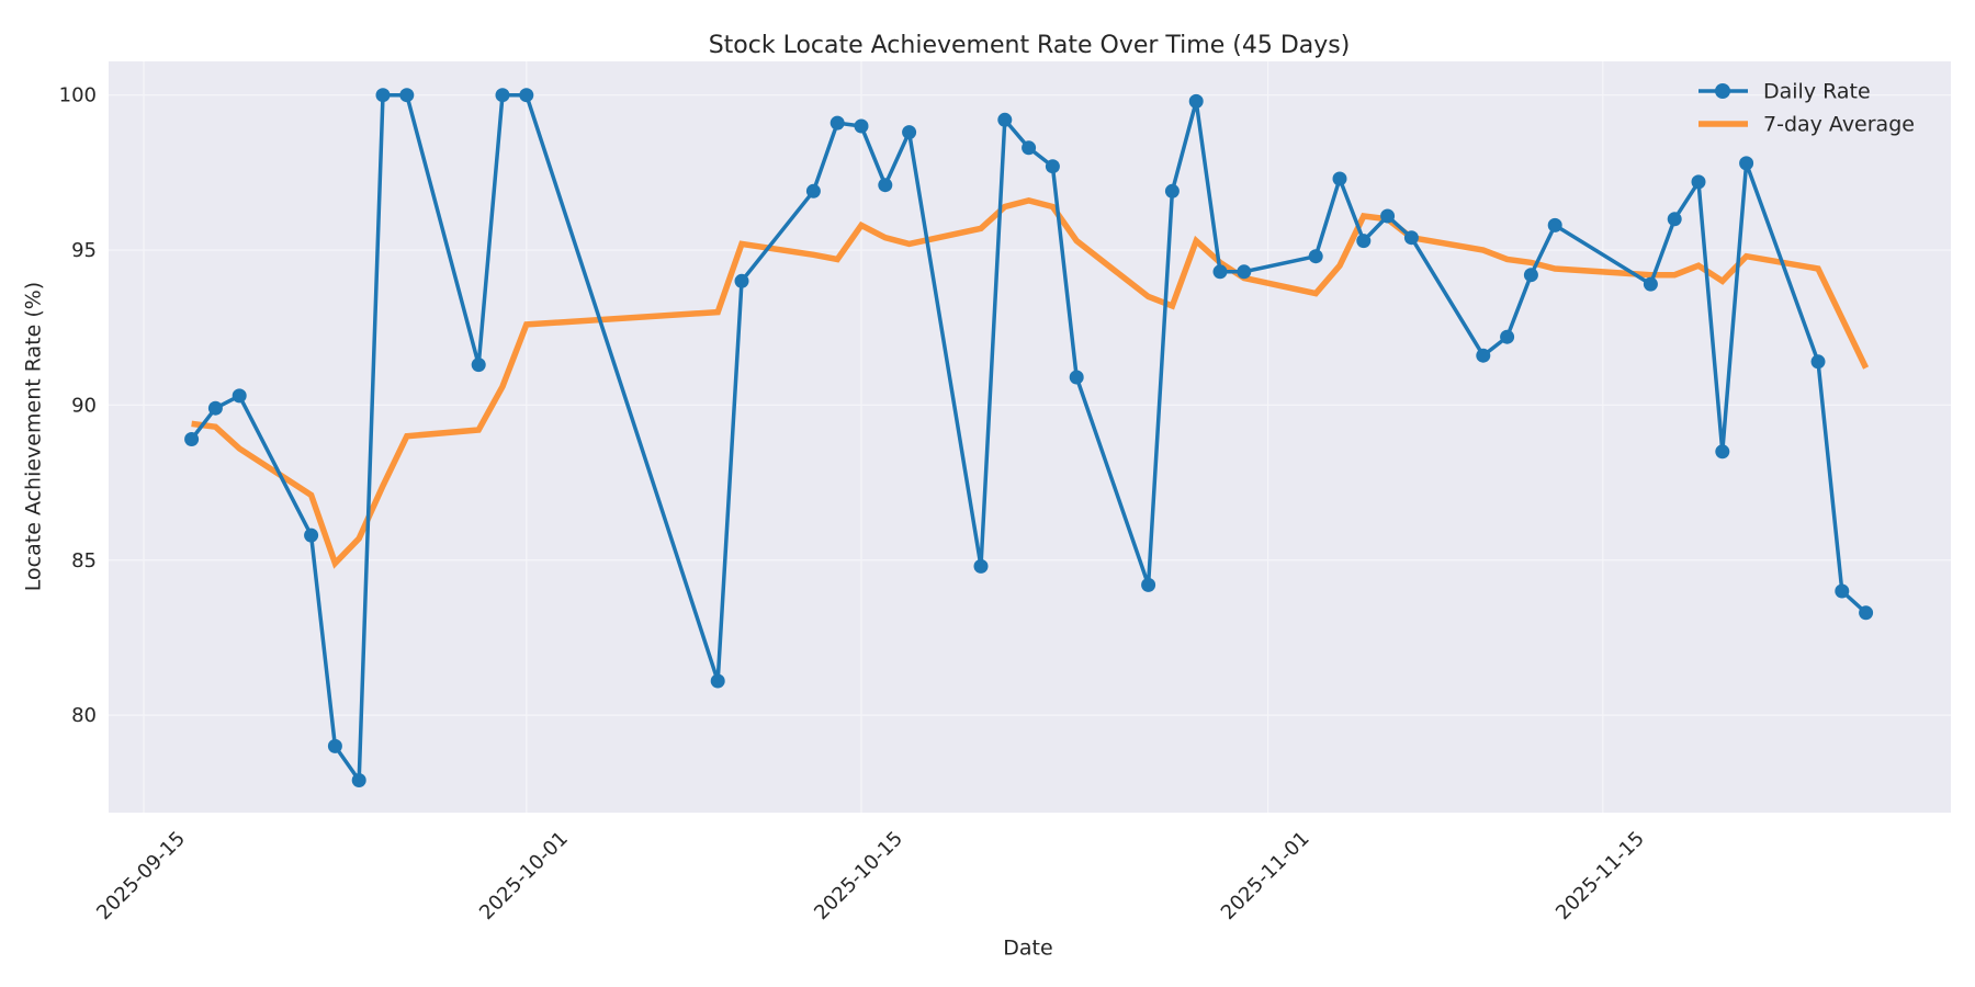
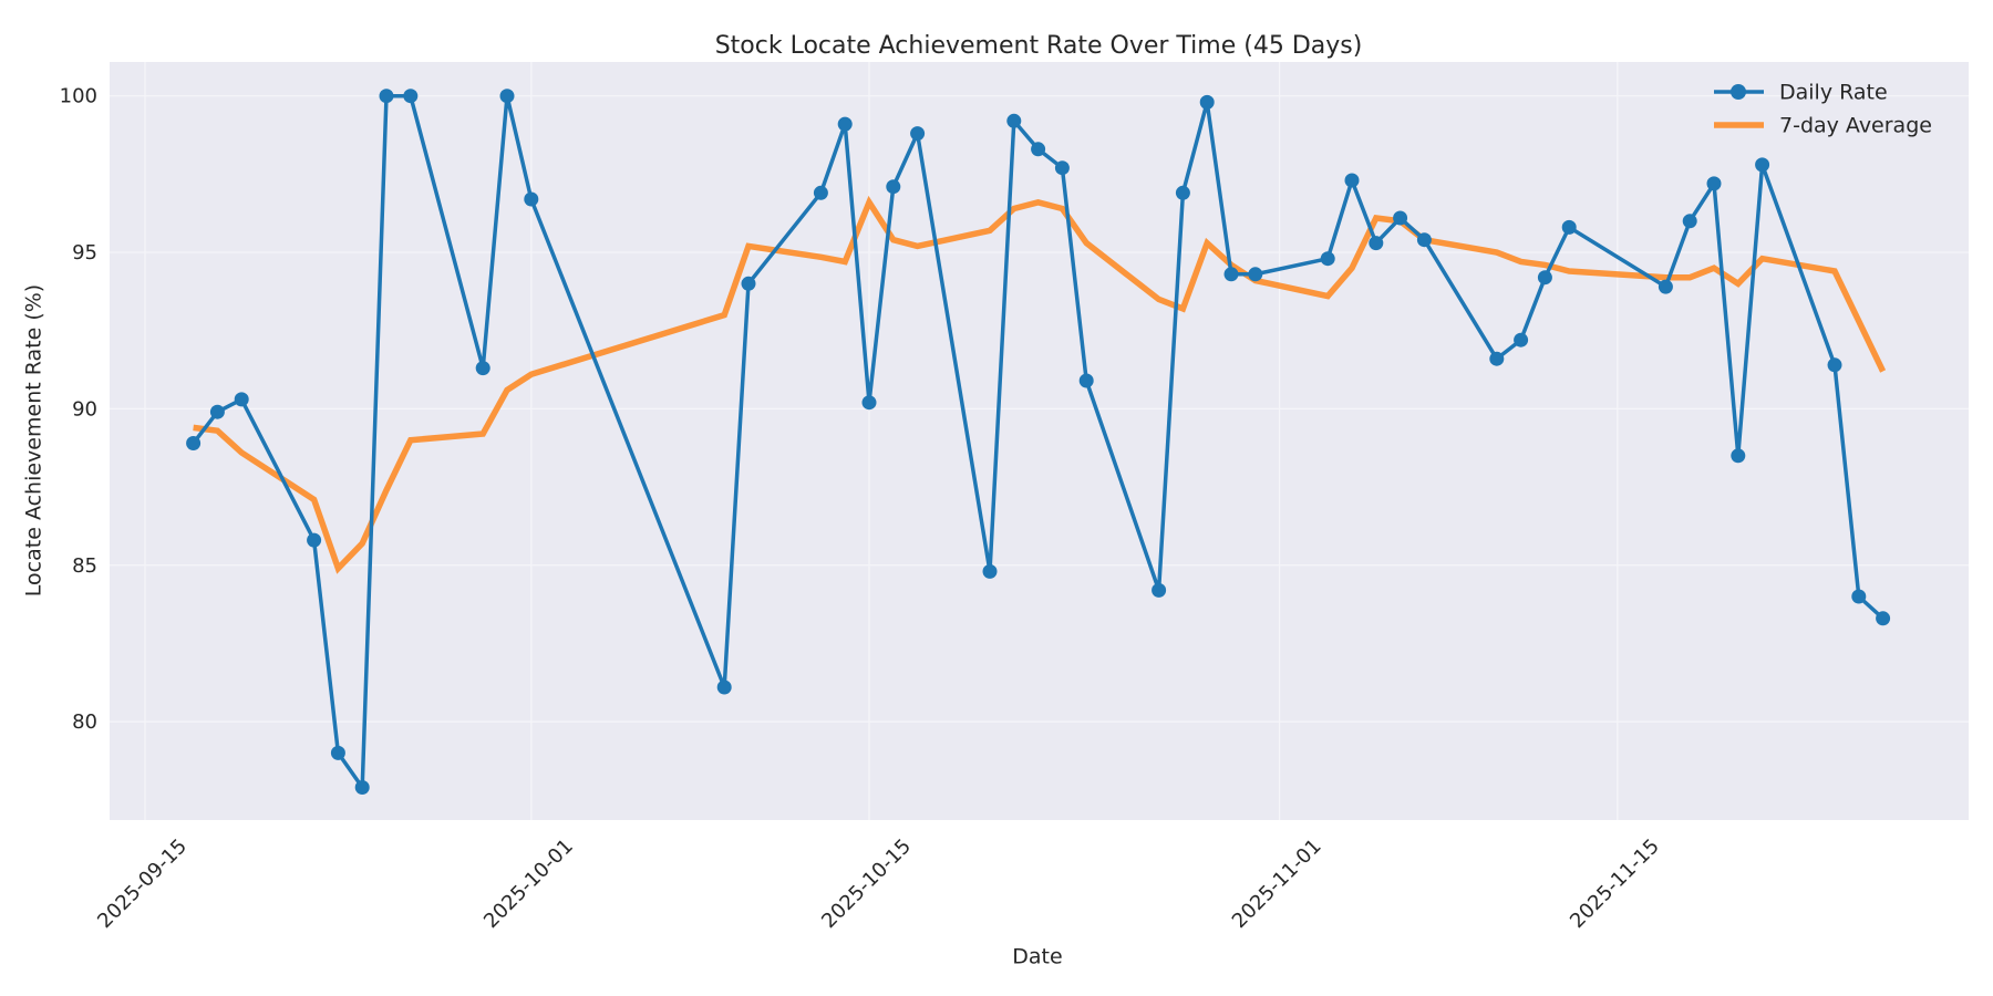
Daily Rate/2025-10-01: 100.0 -> 96.7
7-day Average/2025-10-01: 92.6 -> 91.1
Daily Rate/2025-10-15: 99.0 -> 90.2
7-day Average/2025-10-15: 95.8 -> 96.6
